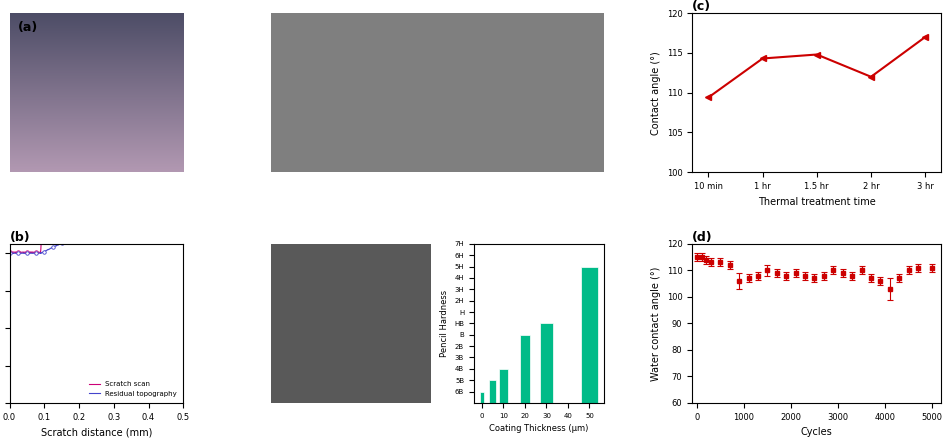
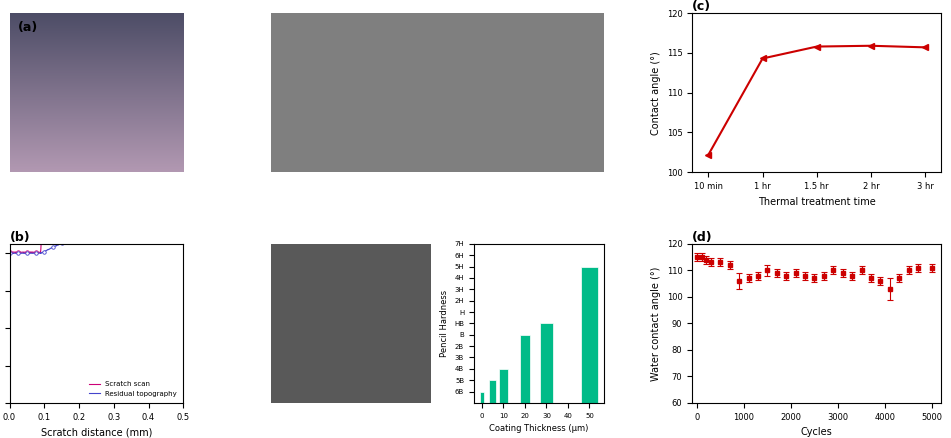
(c)/10 min: 109.4 -> 102.2
(c)/1.5 hr: 114.8 -> 115.8
(c)/2 hr: 112.0 -> 115.9
(c)/3 hr: 117.0 -> 115.7
